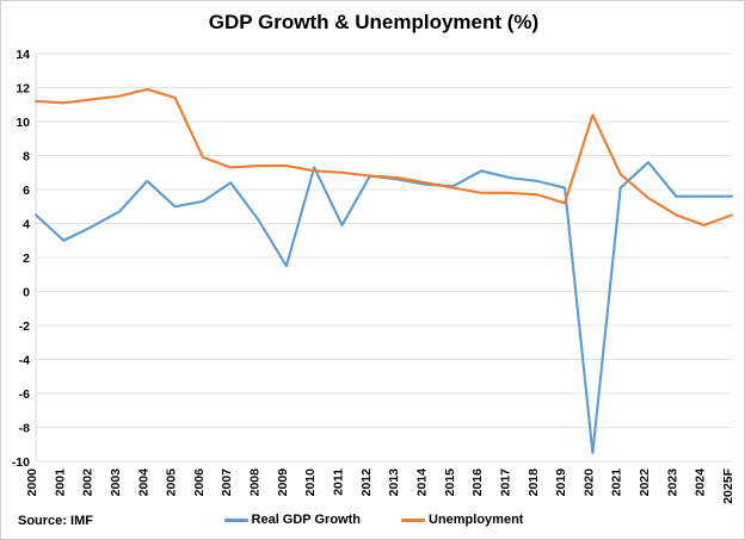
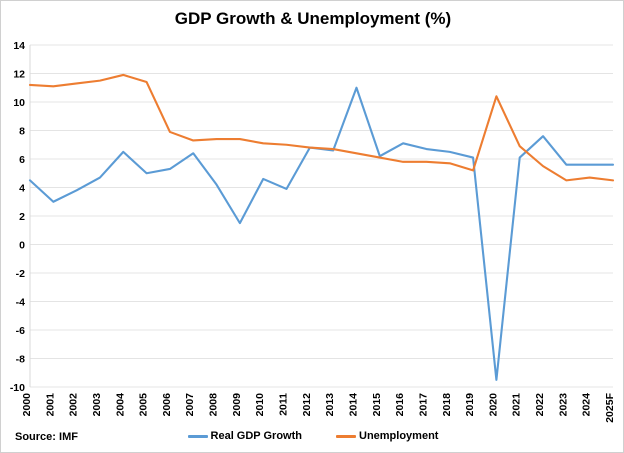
Real GDP Growth/2010: 7.3 -> 4.6
Real GDP Growth/2014: 6.3 -> 11.0
Unemployment/2024: 3.9 -> 4.7
